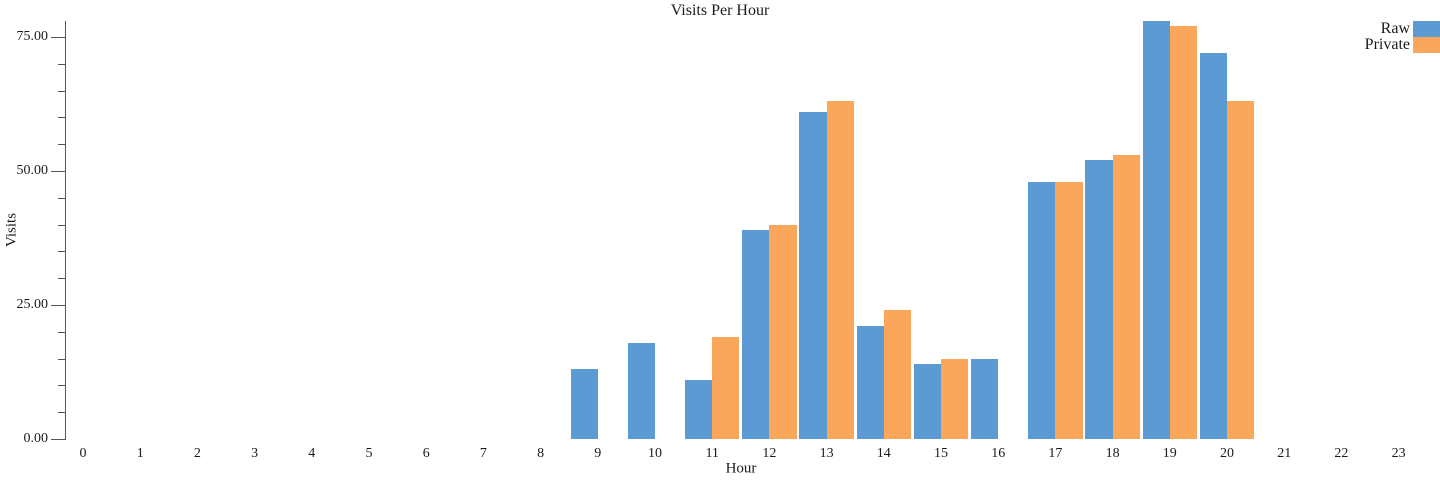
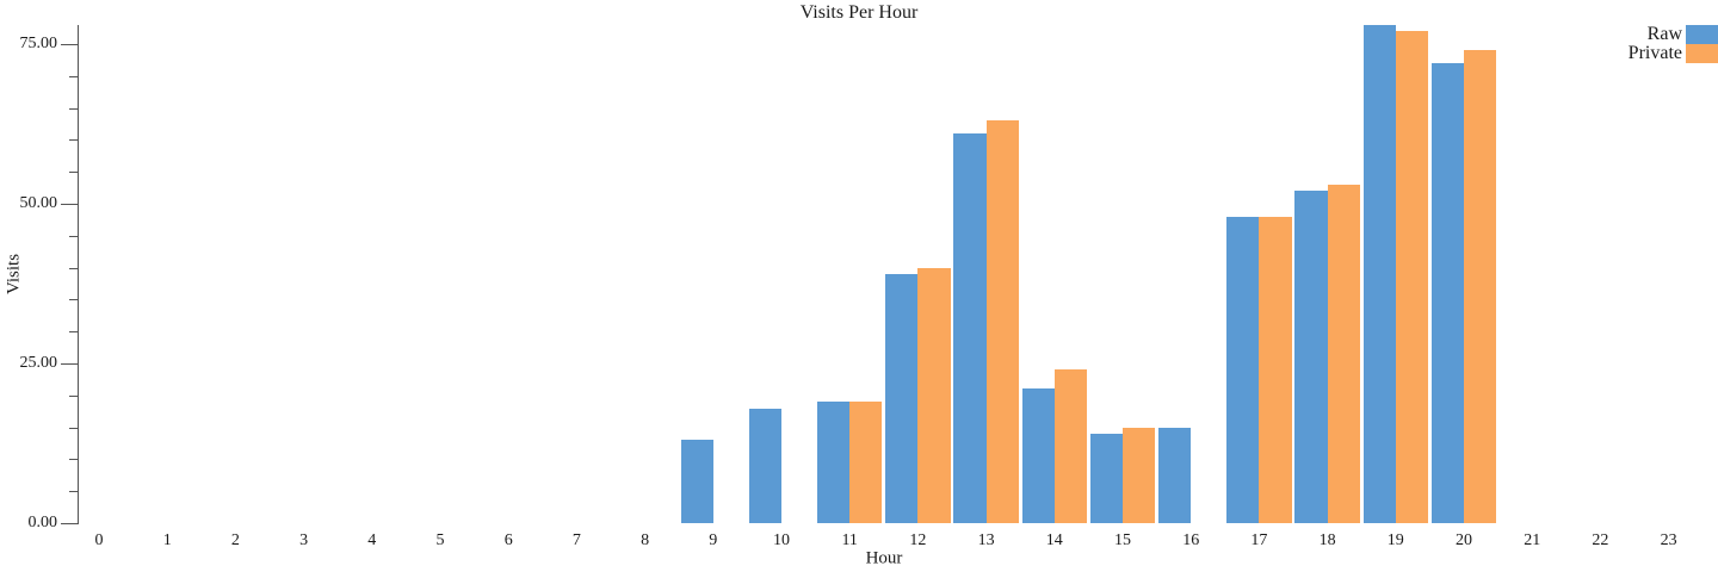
Raw/11: 11 -> 19
Private/20: 63 -> 74
